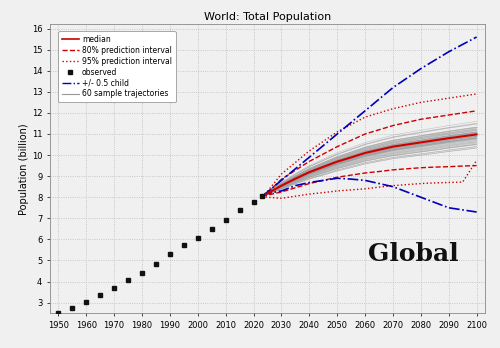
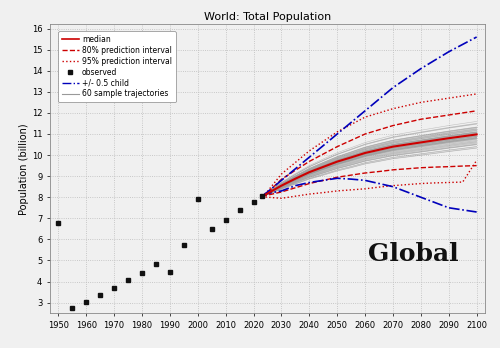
observed/1950: 2.53 -> 6.80
observed/1990: 5.31 -> 4.45
observed/2000: 6.09 -> 7.90
